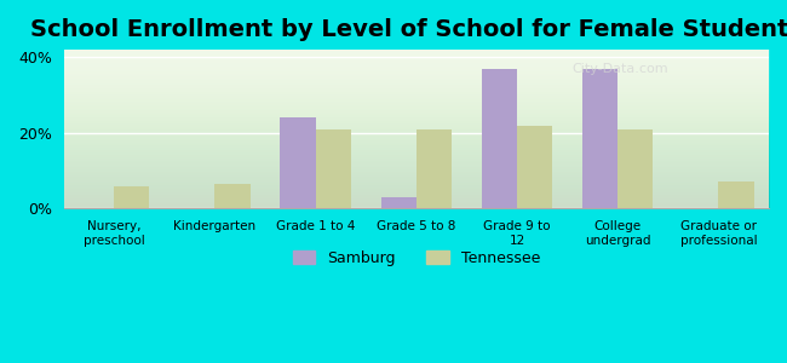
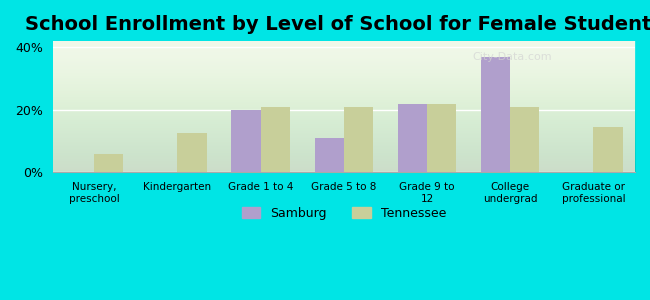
Tennessee/Kindergarten: 6.5% -> 12.5%
Samburg/Grade 1 to 4: 24% -> 20%
Samburg/Grade 5 to 8: 3% -> 11%
Samburg/Grade 9 to 12: 37% -> 22%
Tennessee/Graduate or professional: 7.0% -> 14.5%
